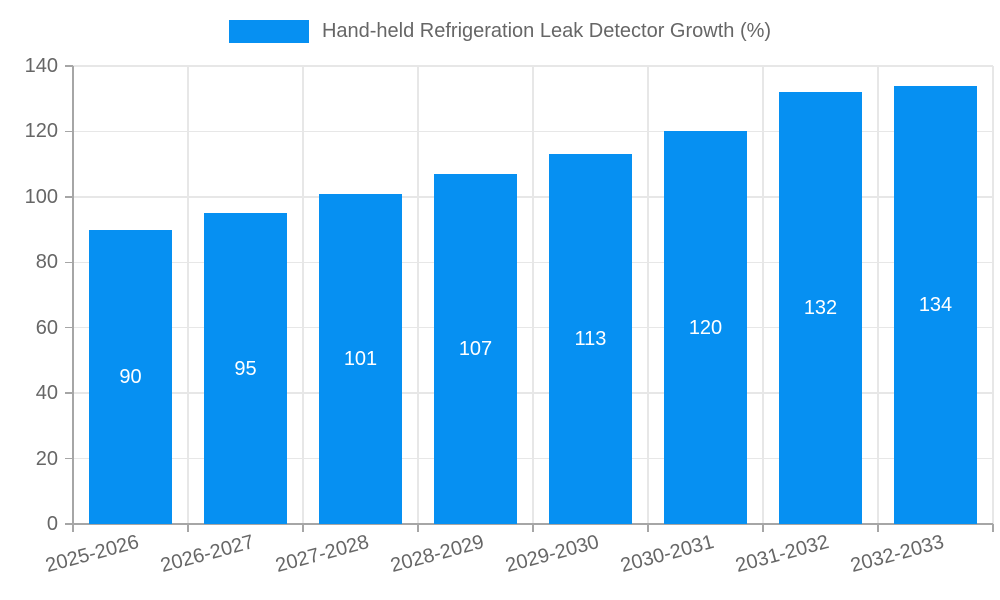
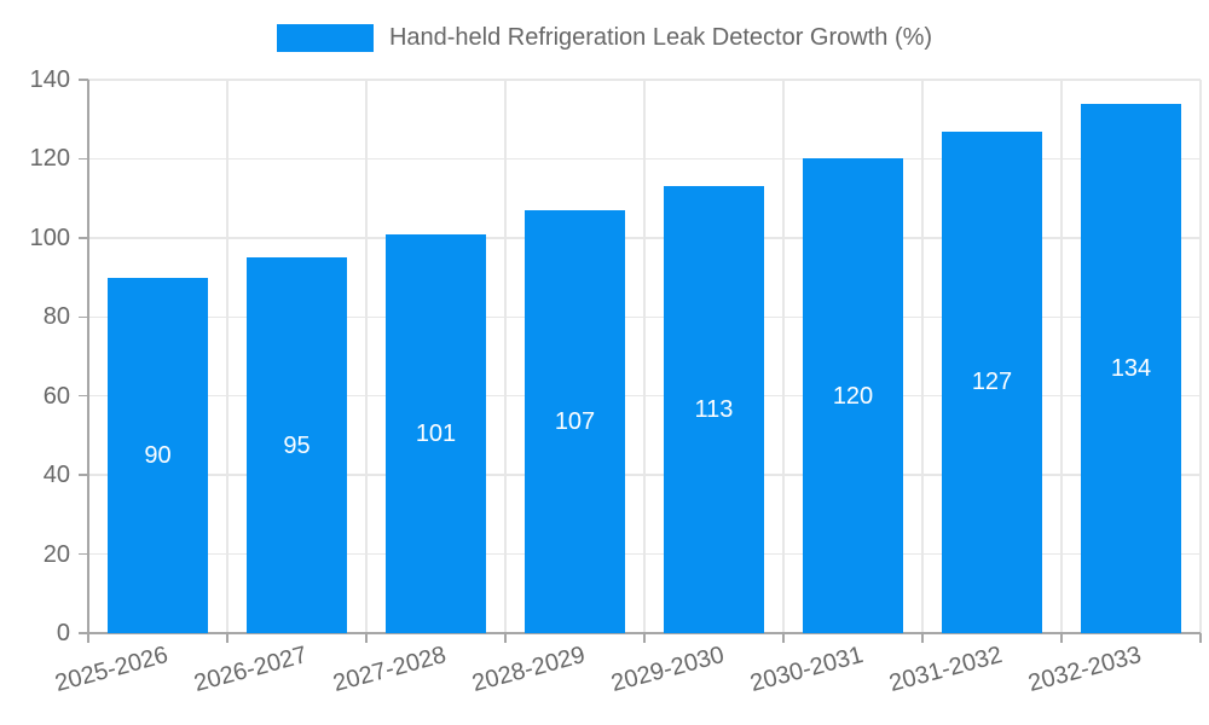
2031-2032: 132 -> 127
